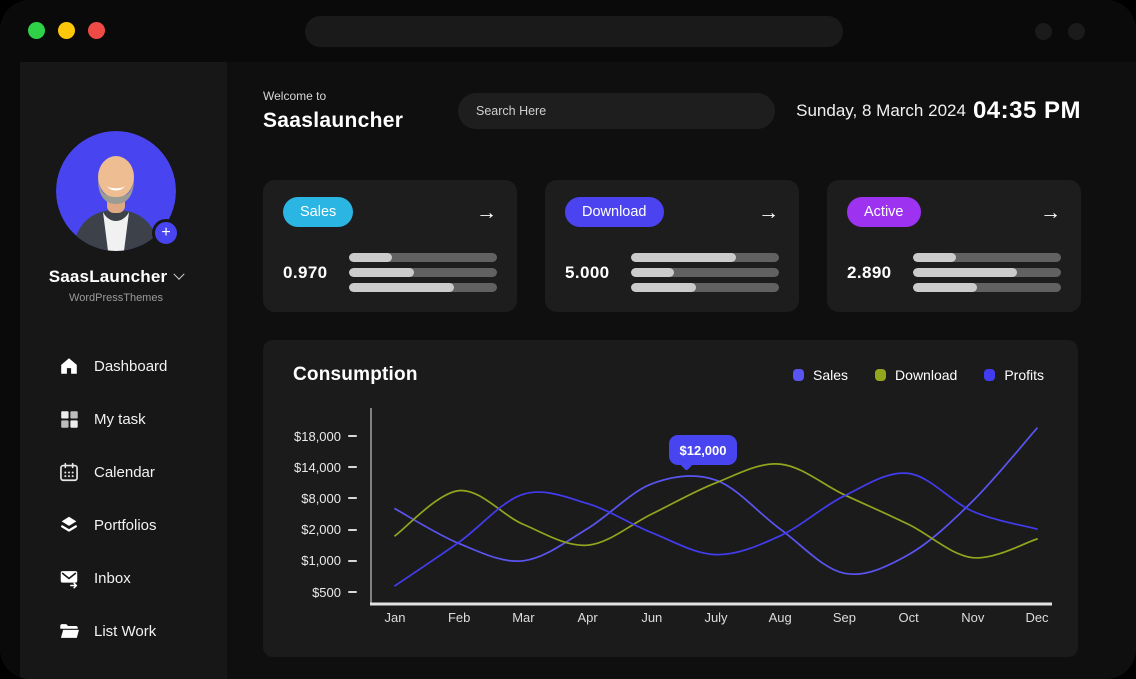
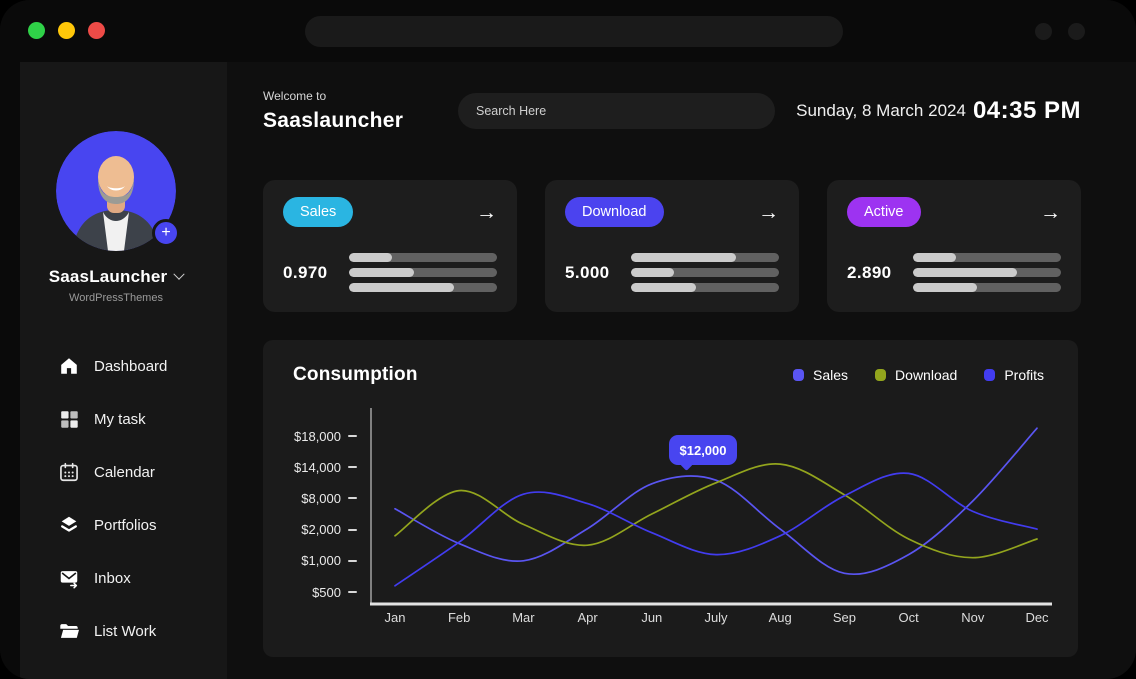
Download/Oct: $3000 -> $2000
